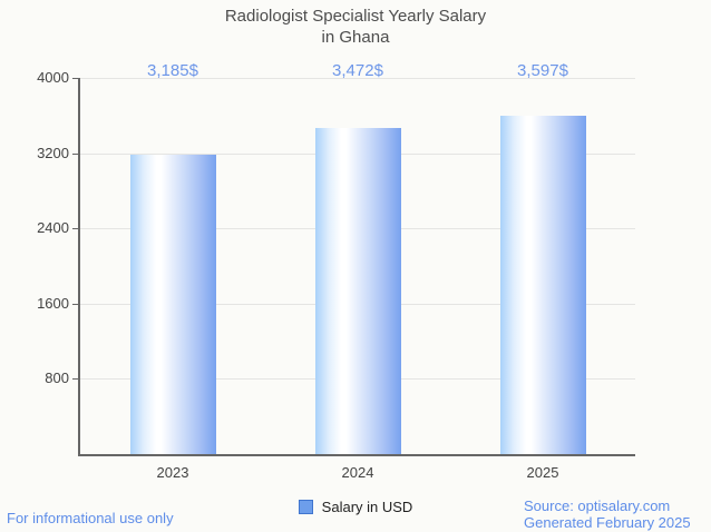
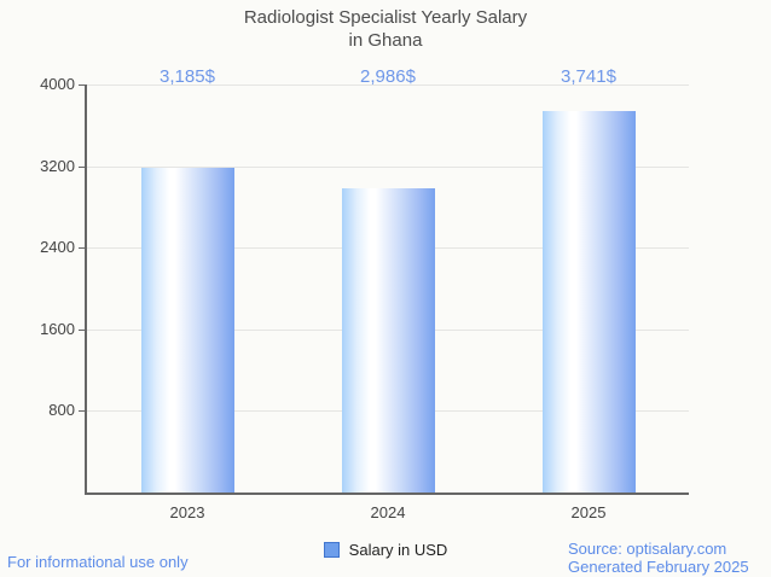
2024: 3,472 -> 2,986
2025: 3,597 -> 3,741
